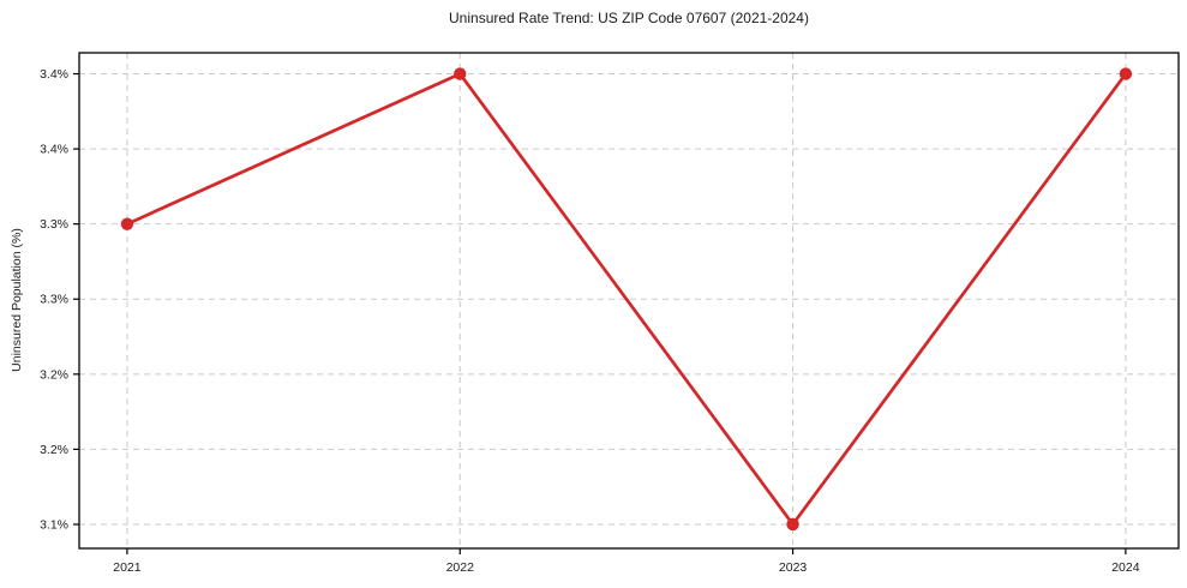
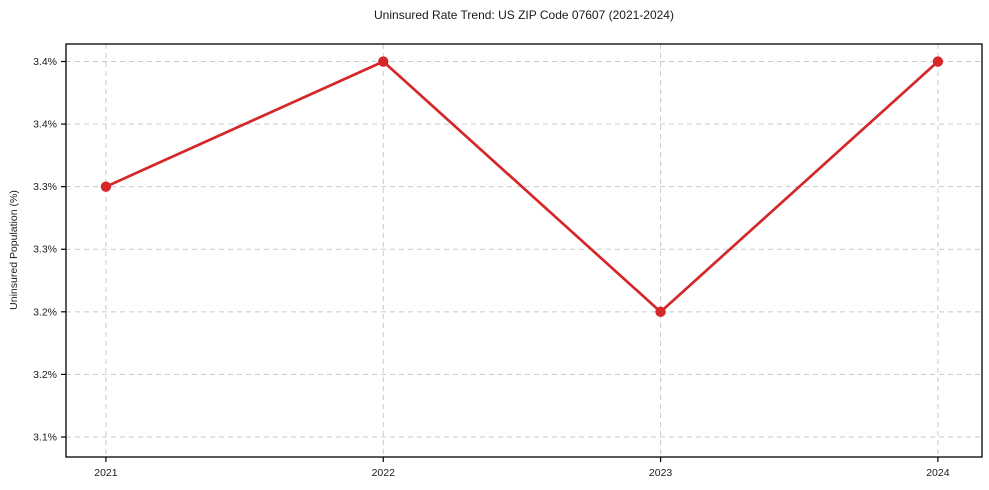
2023: 3.1% -> 3.2%
